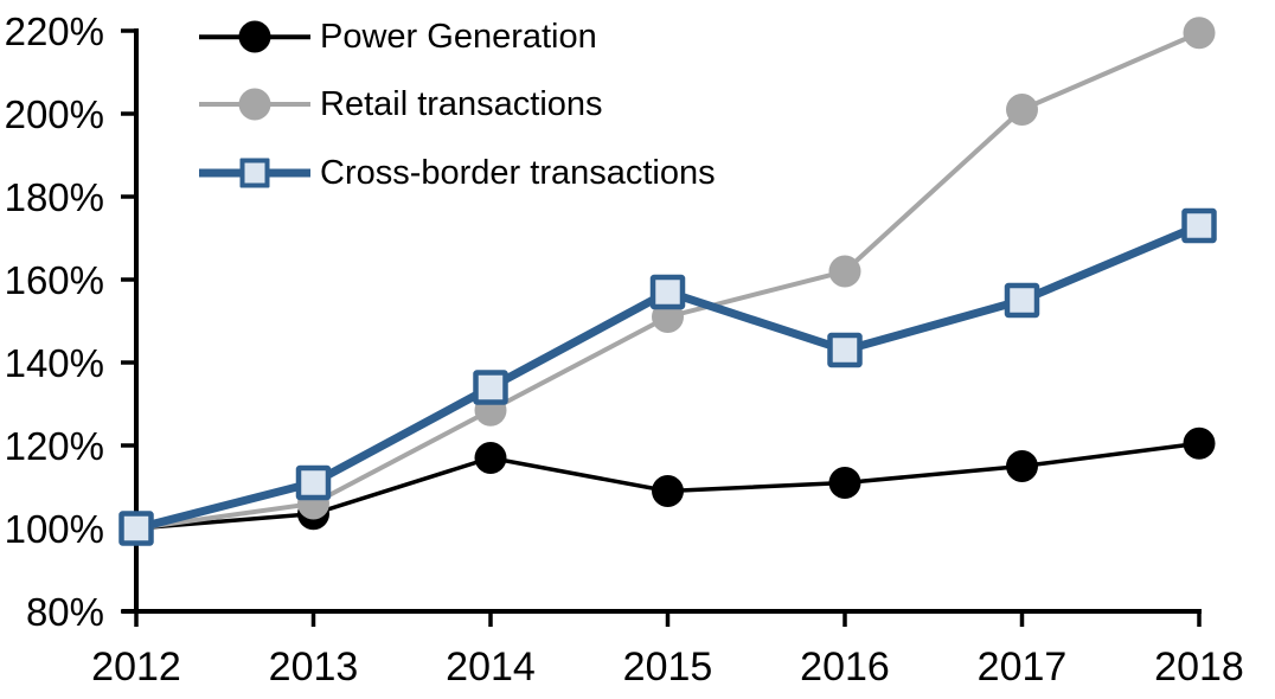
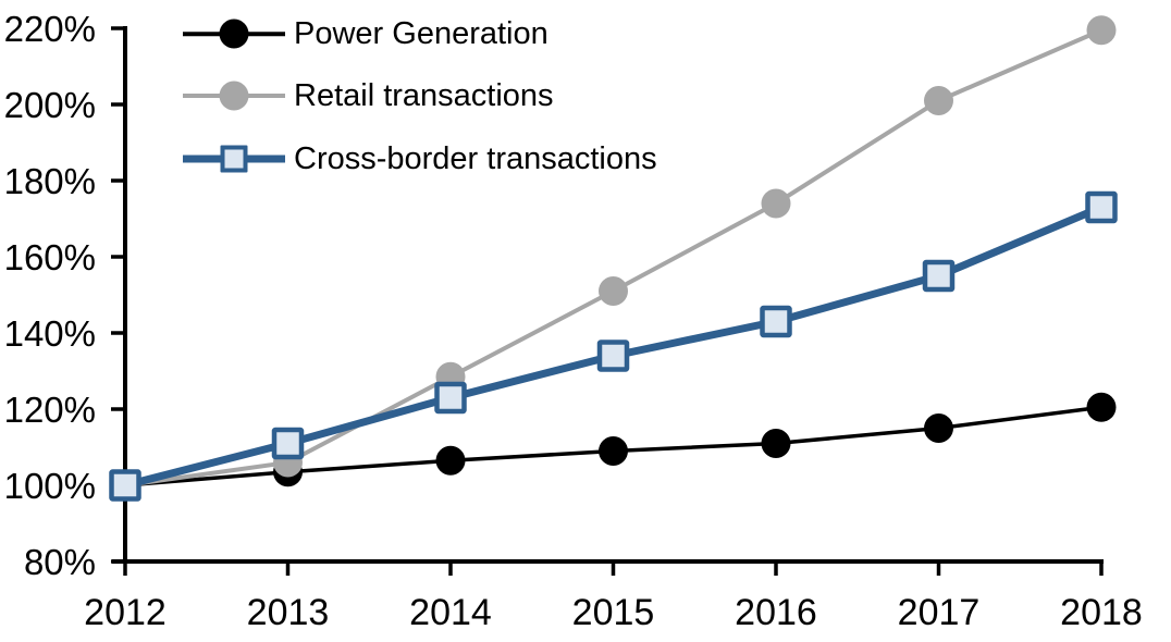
Power Generation/2014: 117% -> 106%
Cross-border transactions/2014: 134% -> 123%
Cross-border transactions/2015: 157% -> 134%
Retail transactions/2016: 162% -> 174%
